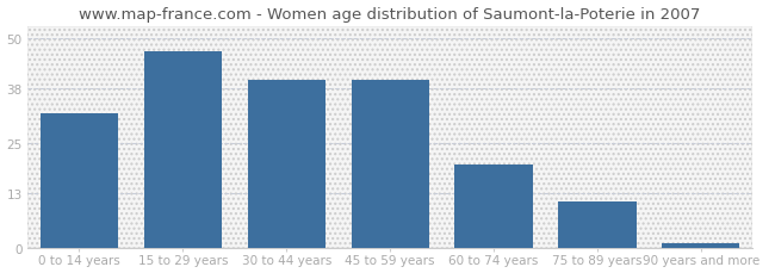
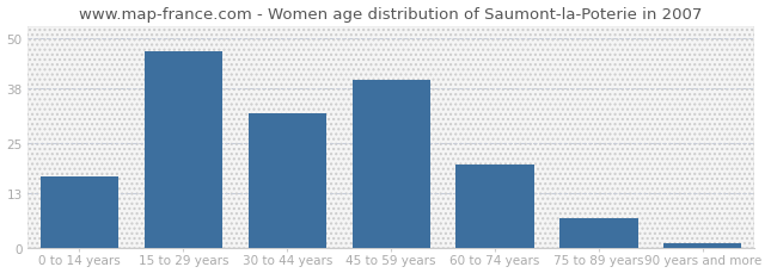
0 to 14 years: 32 -> 17
30 to 44 years: 40 -> 32
75 to 89 years: 11 -> 7
